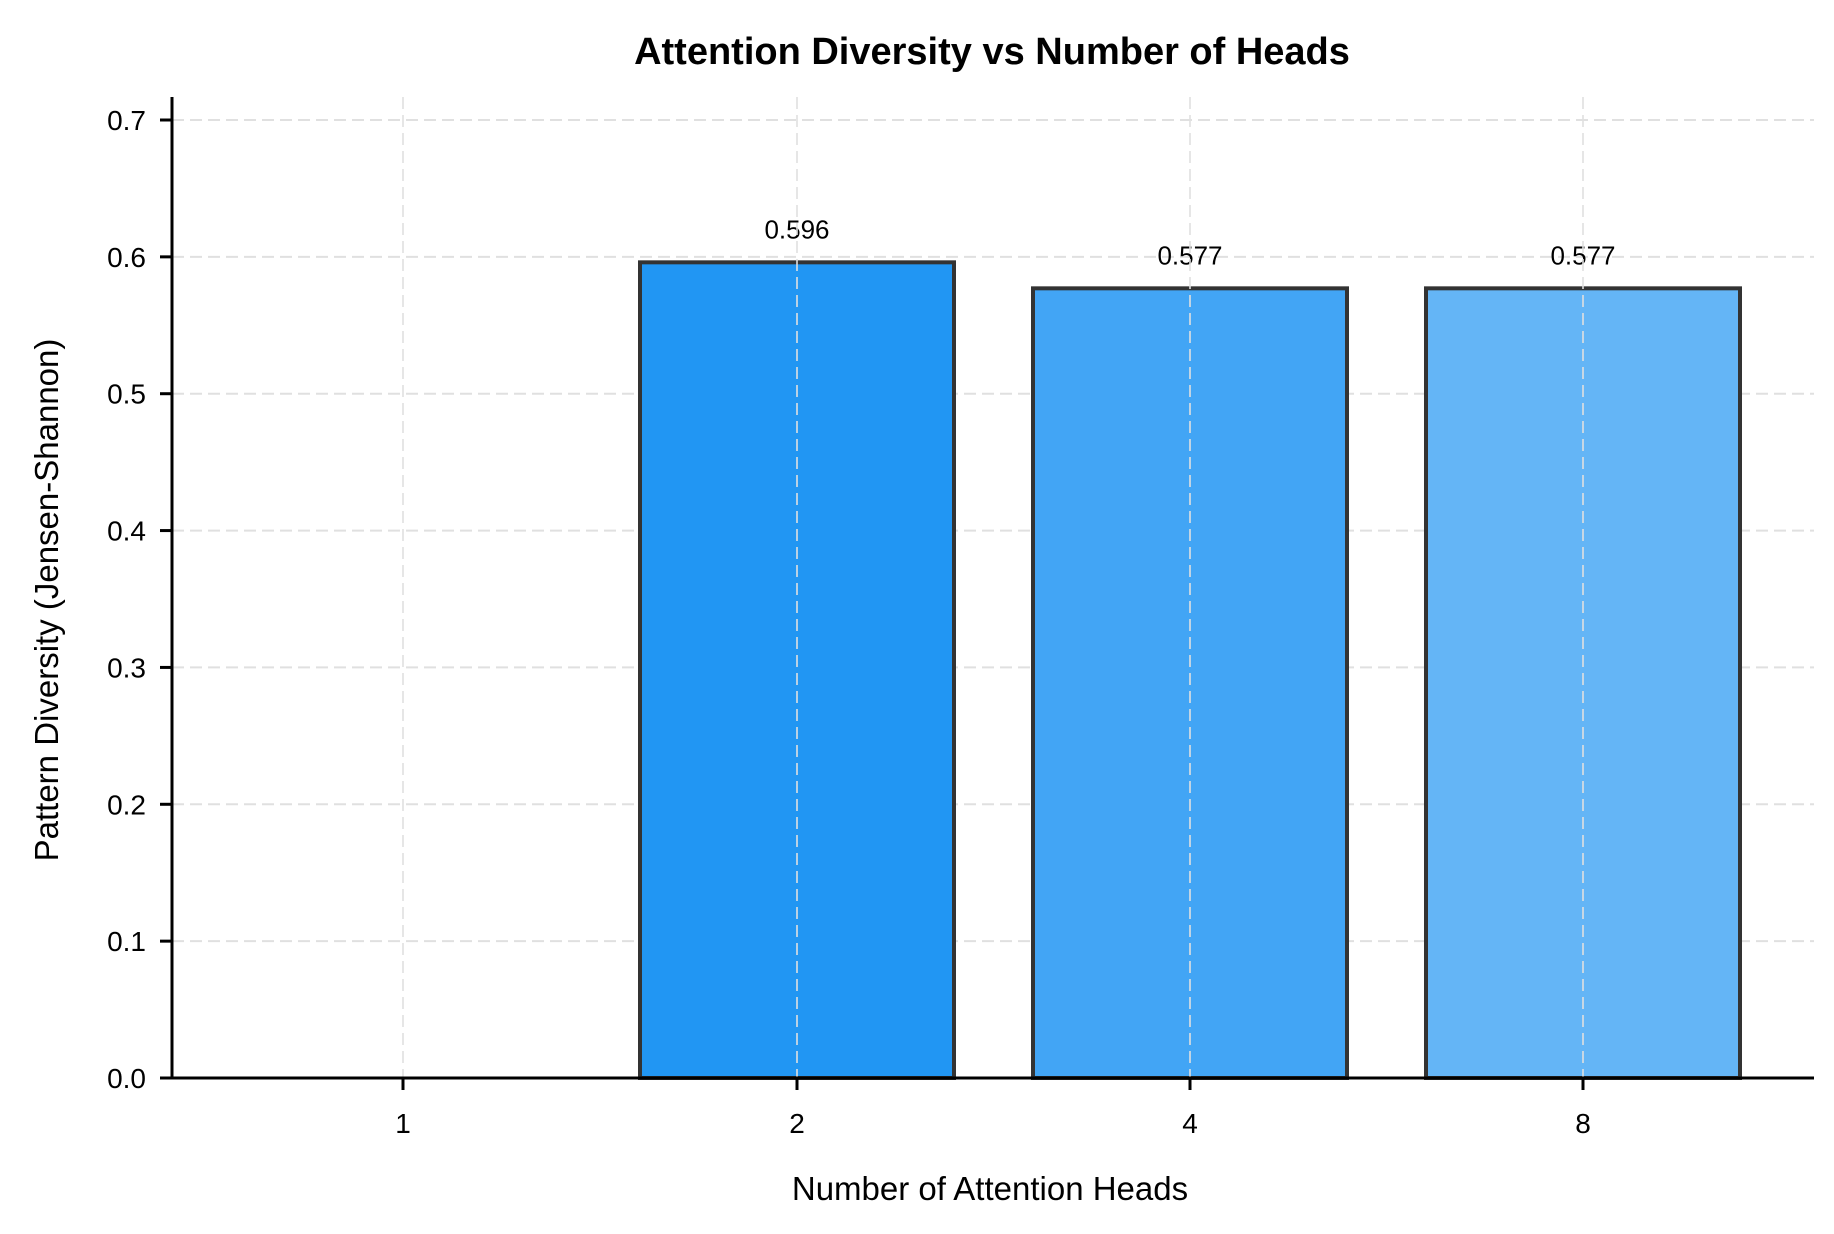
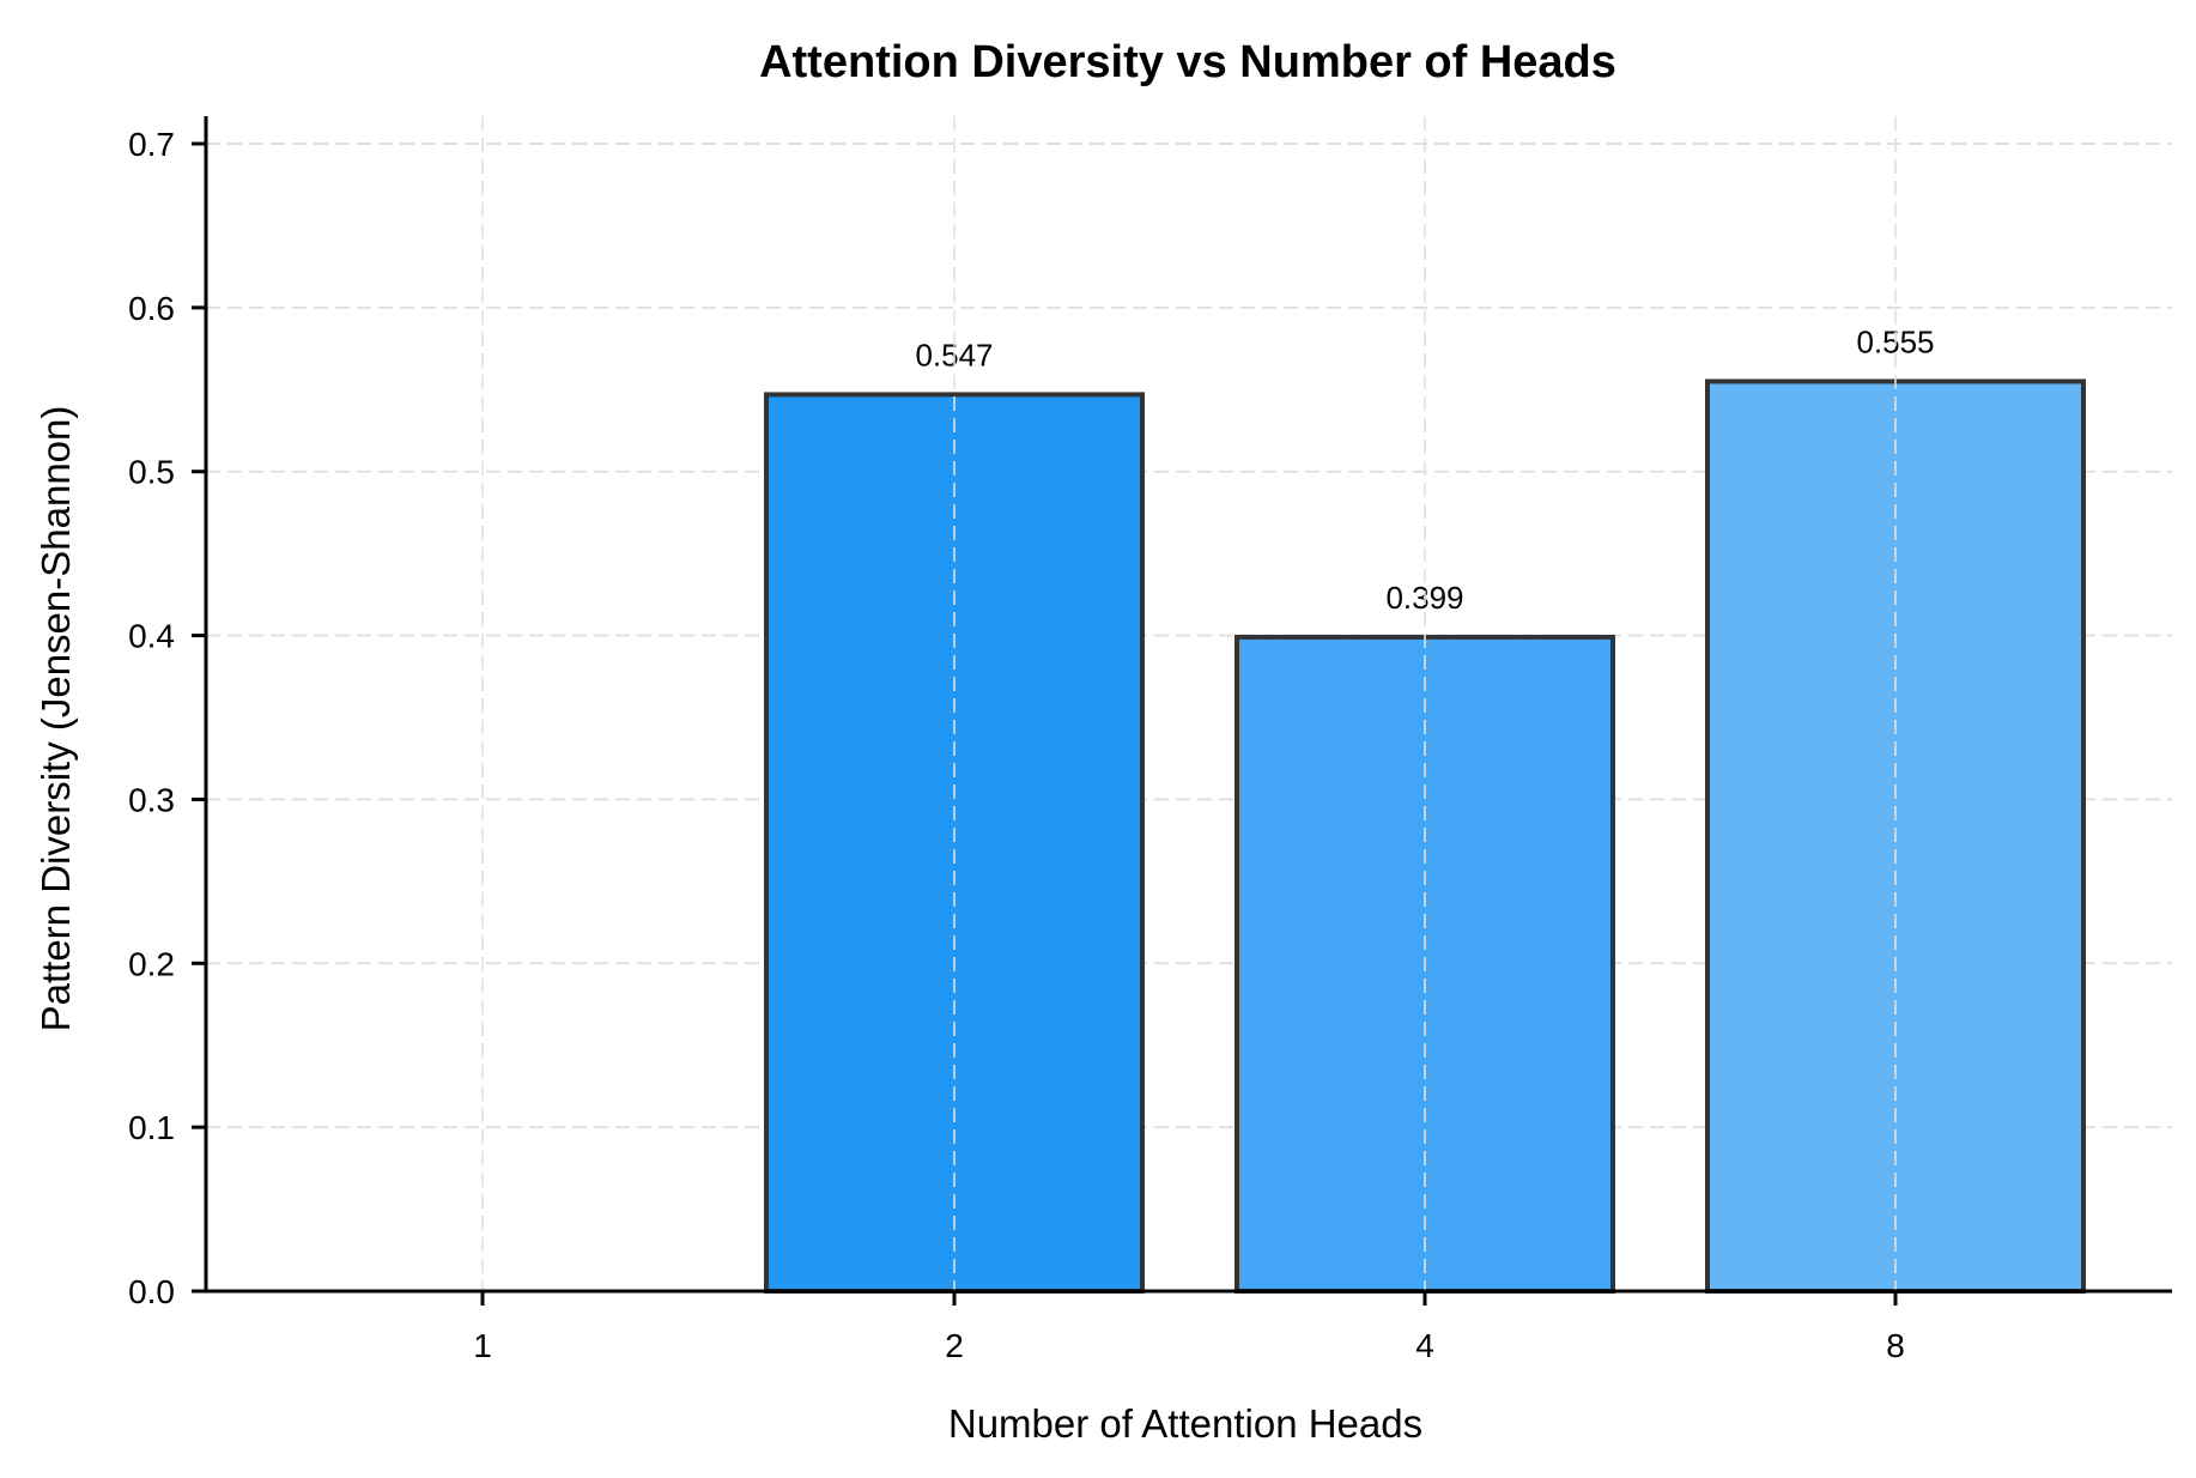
2: 0.596 -> 0.547
4: 0.577 -> 0.399
8: 0.577 -> 0.555
